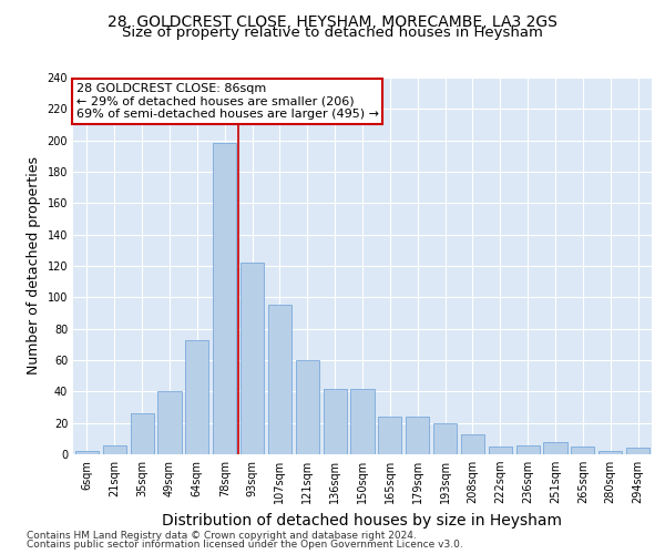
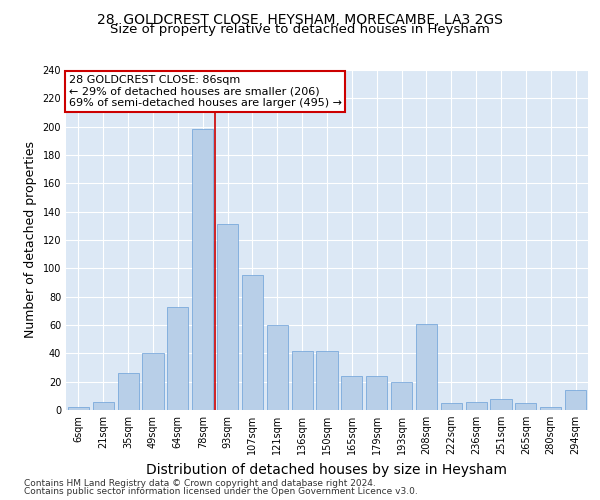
93sqm: 122 -> 131
208sqm: 13 -> 61
294sqm: 4 -> 14
